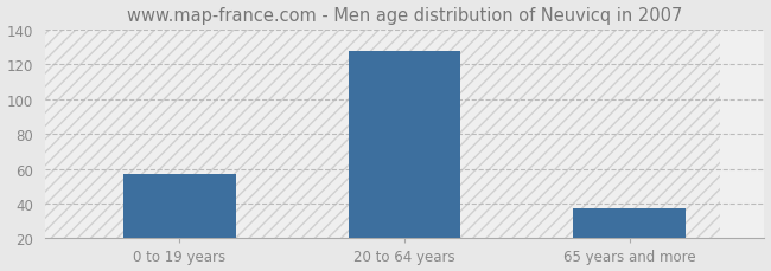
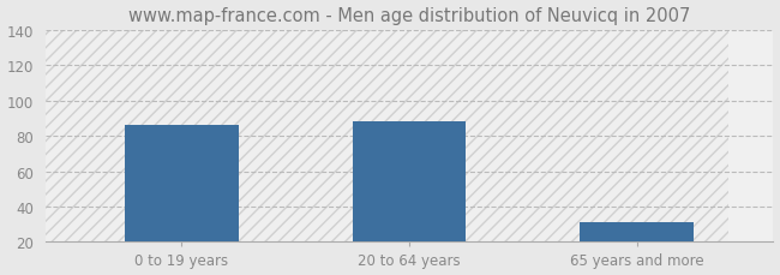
0 to 19 years: 57 -> 86
20 to 64 years: 128 -> 88
65 years and more: 37 -> 31
